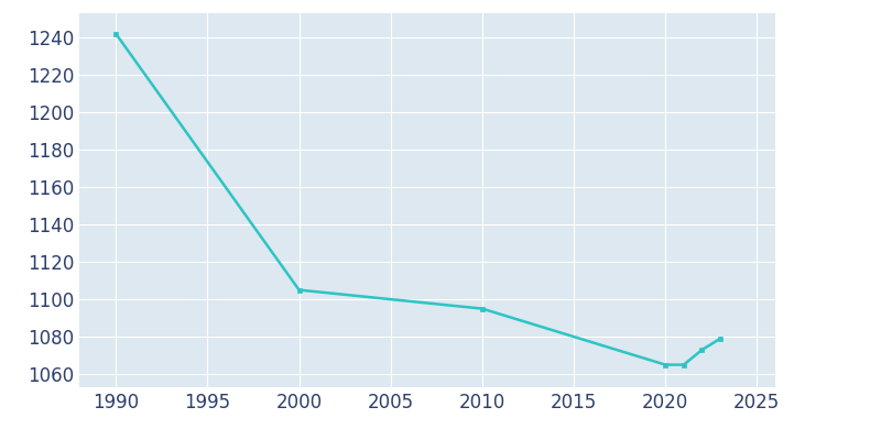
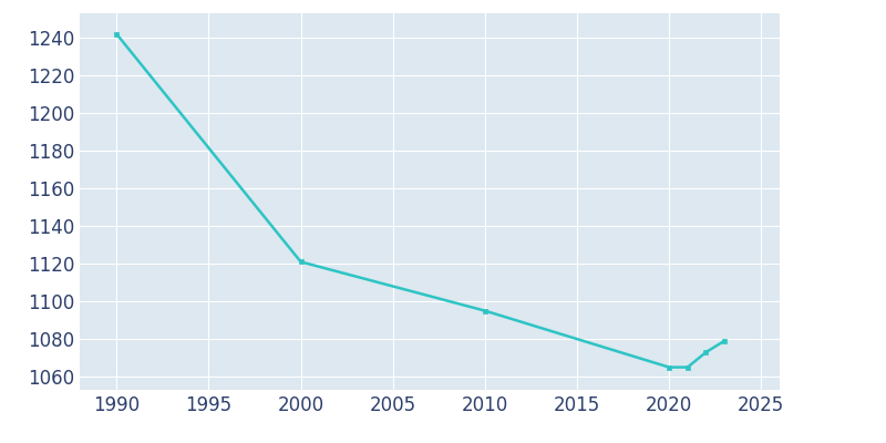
2000: 1105 -> 1121
